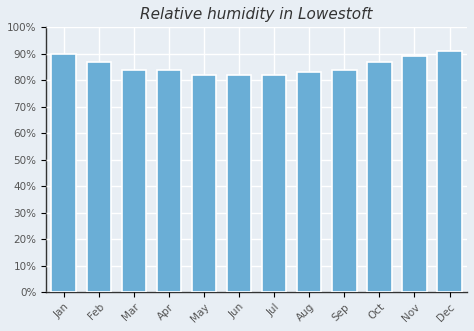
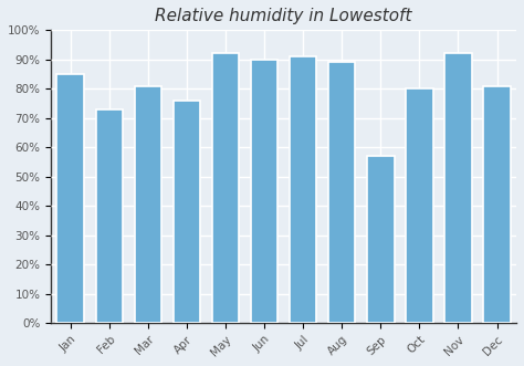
Jan: 90% -> 85%
Feb: 87% -> 73%
Mar: 84% -> 81%
Apr: 84% -> 76%
May: 82% -> 92%
Jun: 82% -> 90%
Jul: 82% -> 91%
Aug: 83% -> 89%
Sep: 84% -> 57%
Oct: 87% -> 80%
Nov: 89% -> 92%
Dec: 91% -> 81%
